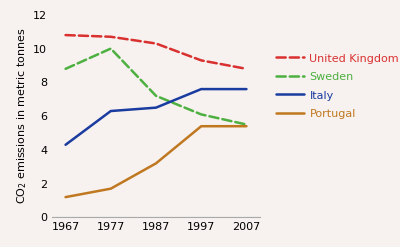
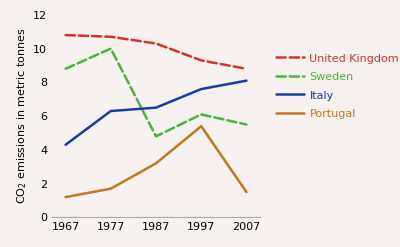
Sweden/1987: 7.2 -> 4.8
Italy/2007: 7.6 -> 8.1
Portugal/2007: 5.4 -> 1.5
